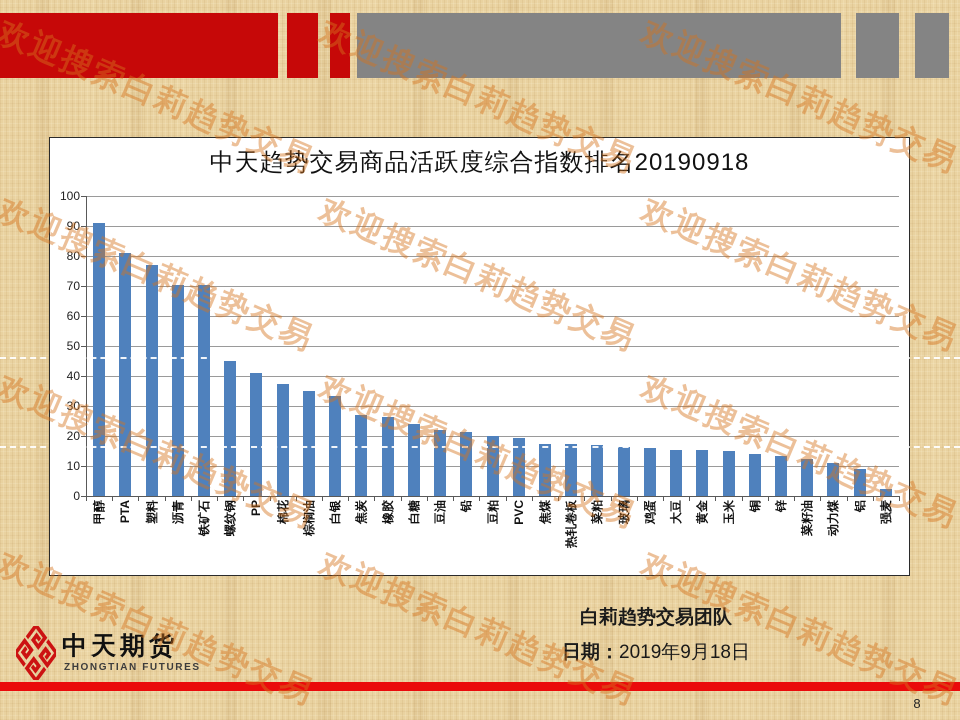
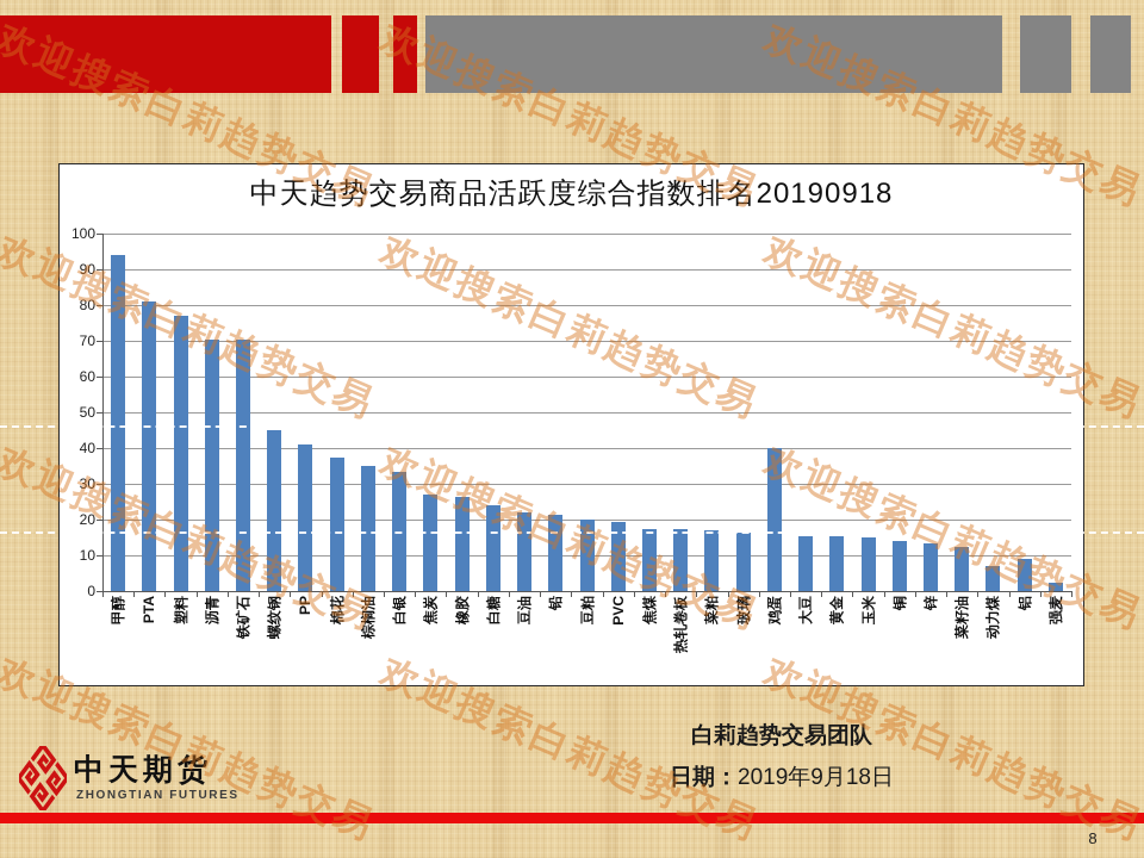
甲醇: 91 -> 94
鸡蛋: 16 -> 40
动力煤: 11 -> 7
